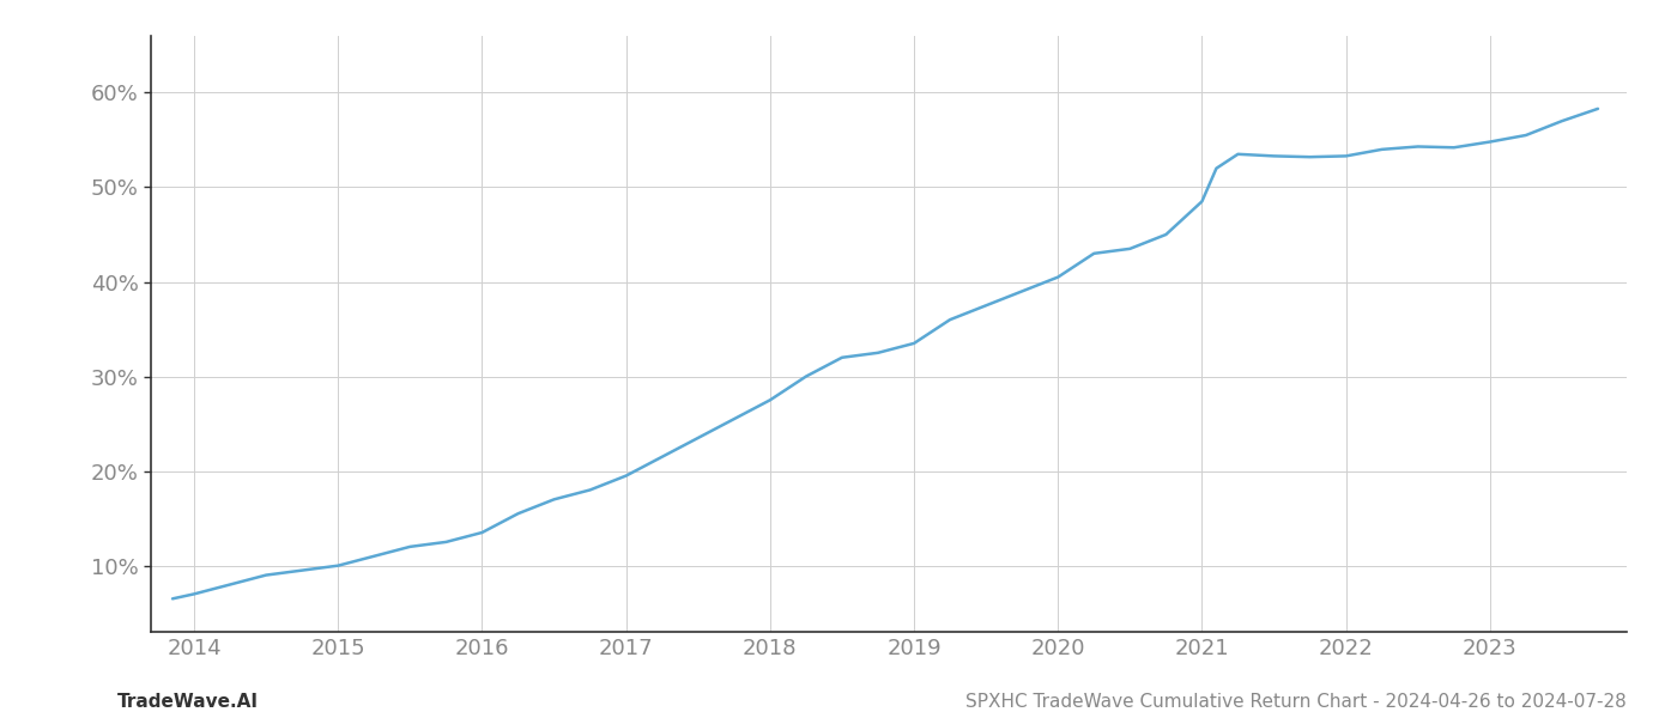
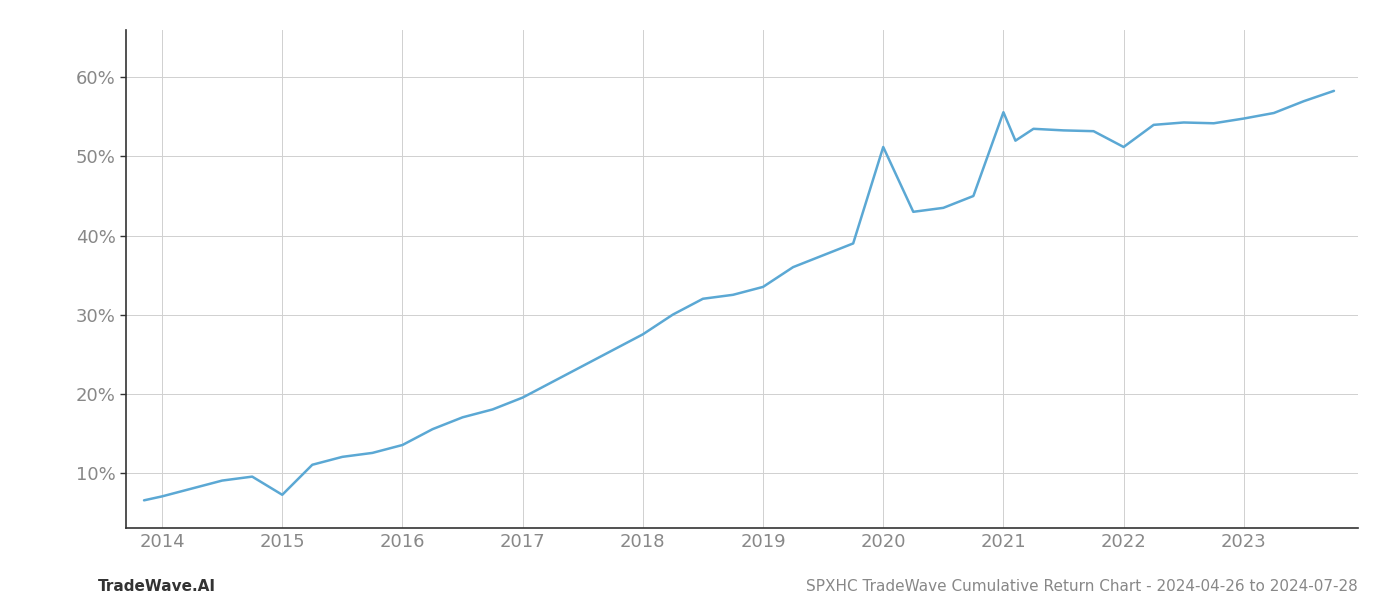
2015: 10.0% -> 7.2%
2020: 40.5% -> 51.2%
2021: 48.5% -> 55.6%
2022: 53.3% -> 51.2%
